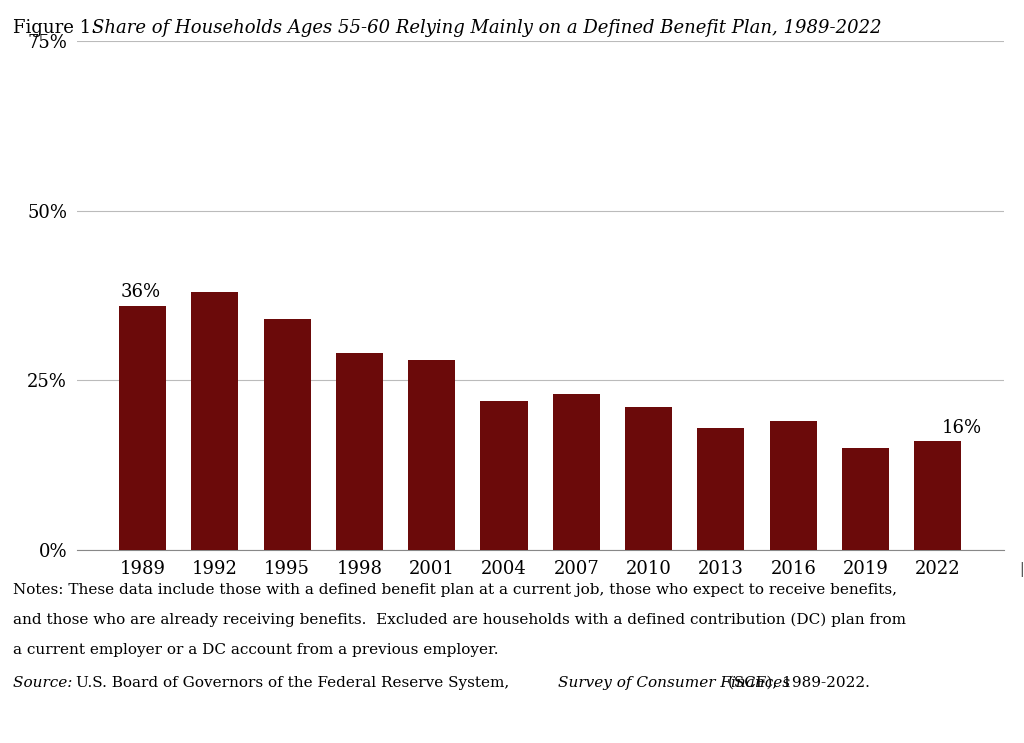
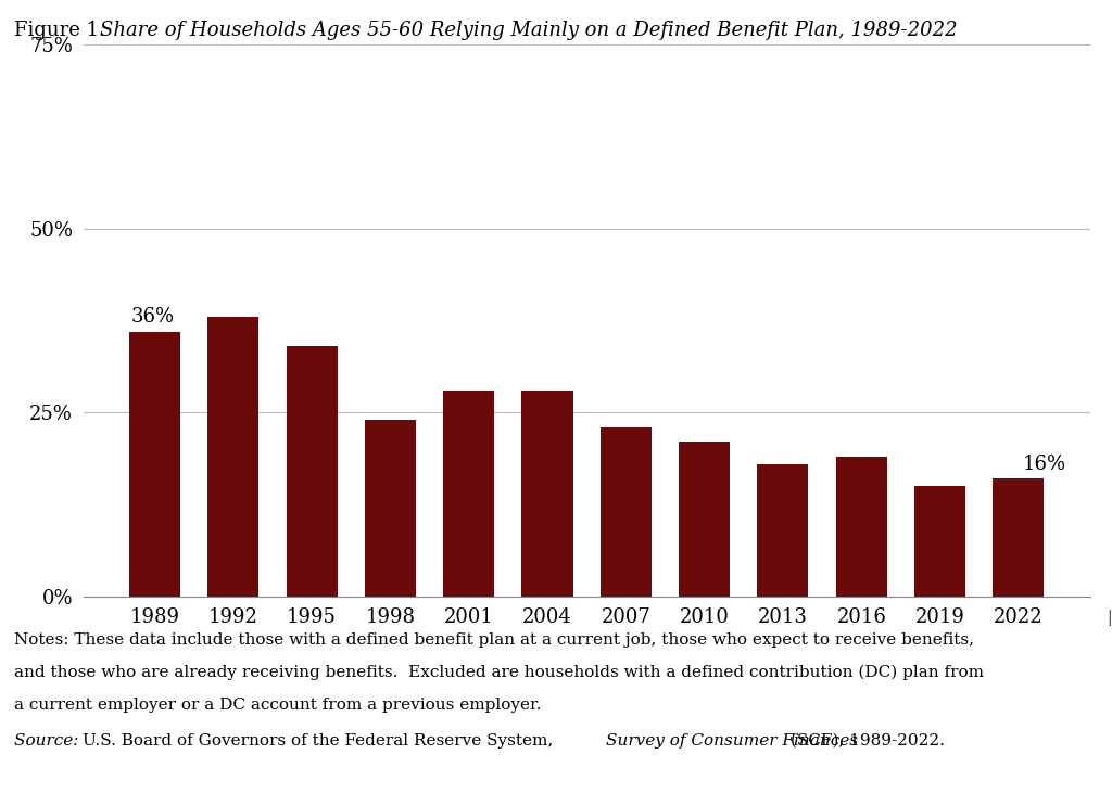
1998: 29% -> 24%
2004: 22% -> 28%
